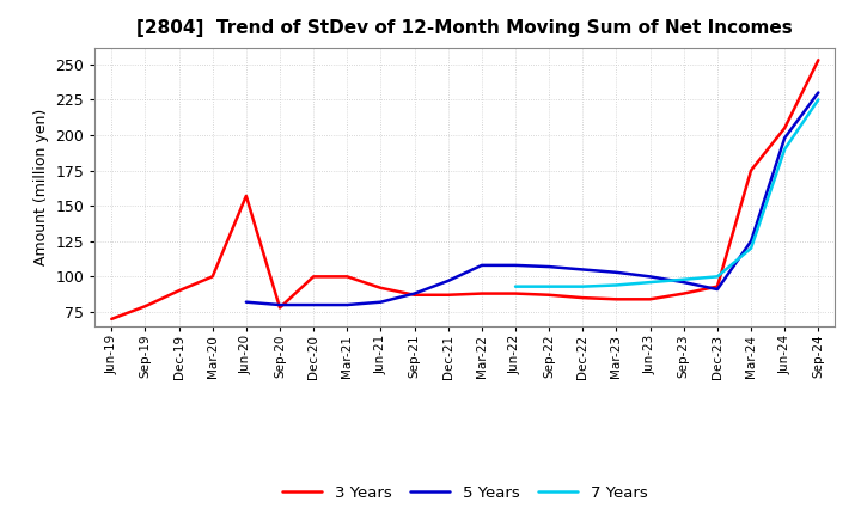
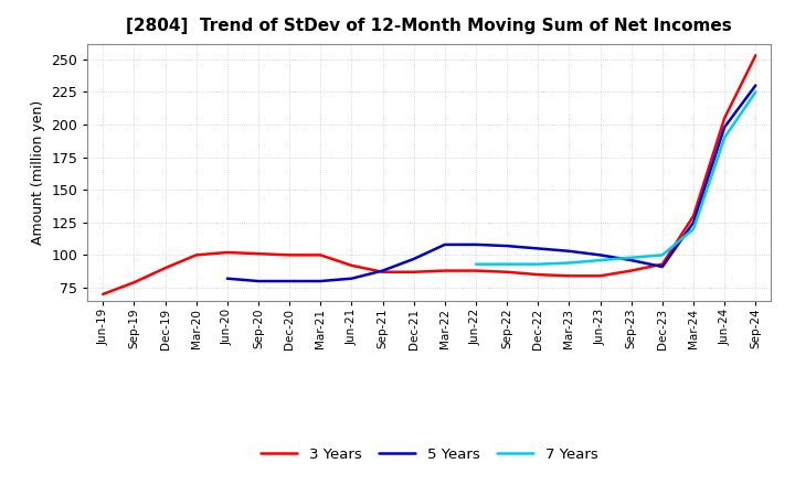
3 Years/Jun-20: 157 -> 102
3 Years/Sep-20: 78 -> 101
3 Years/Mar-24: 175 -> 130
